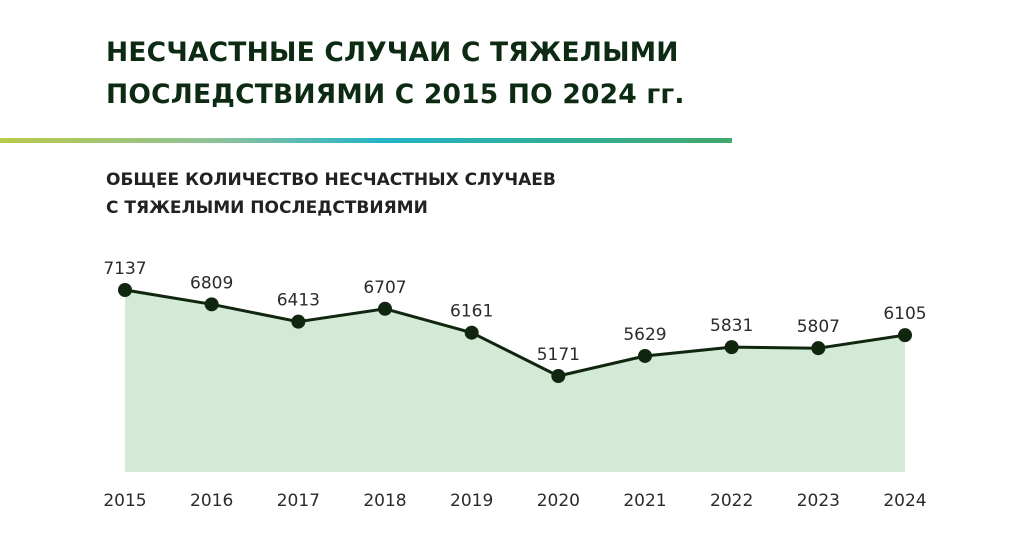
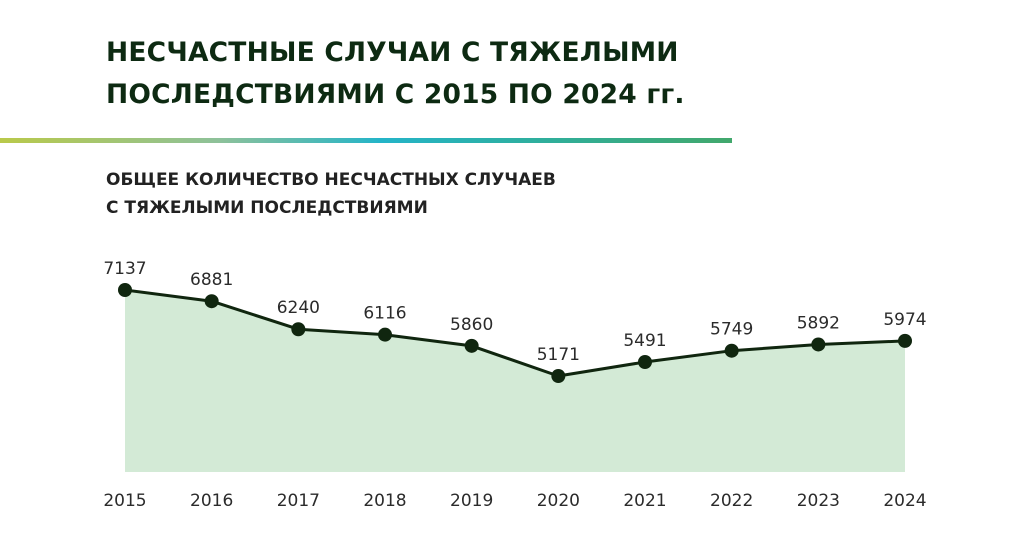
2016: 6809 -> 6881
2017: 6413 -> 6240
2018: 6707 -> 6116
2019: 6161 -> 5860
2021: 5629 -> 5491
2022: 5831 -> 5749
2023: 5807 -> 5892
2024: 6105 -> 5974
